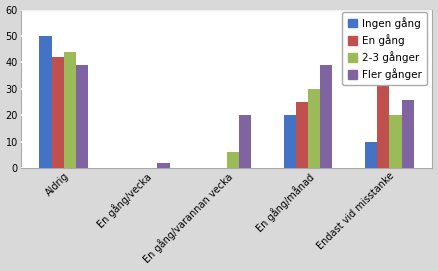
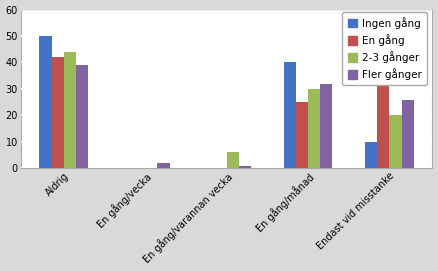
Fler gånger/En gång/varannan vecka: 20 -> 1
Ingen gång/En gång/månad: 20 -> 40
Fler gånger/En gång/månad: 39 -> 32
